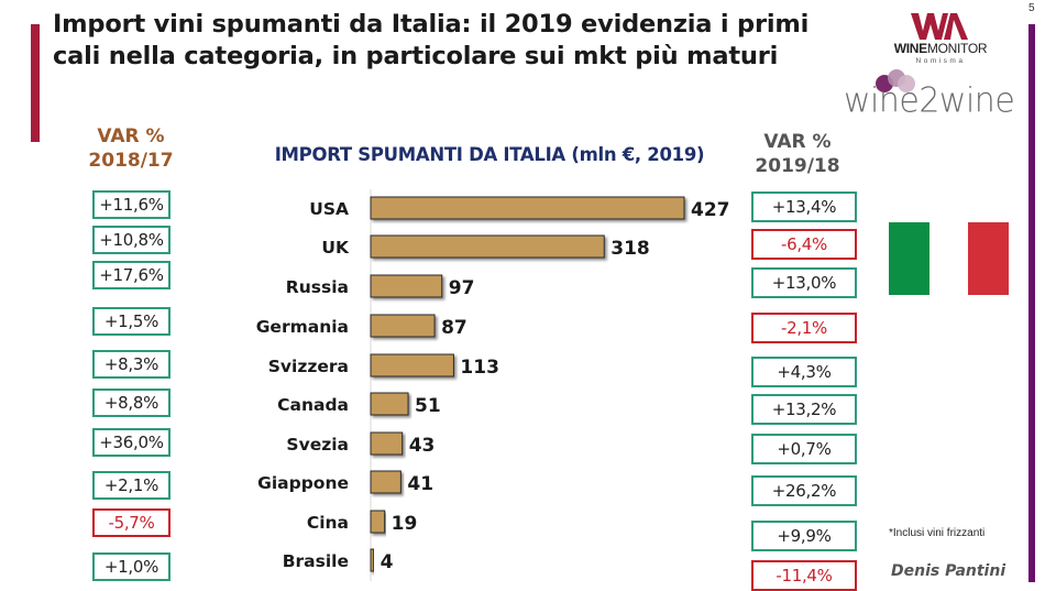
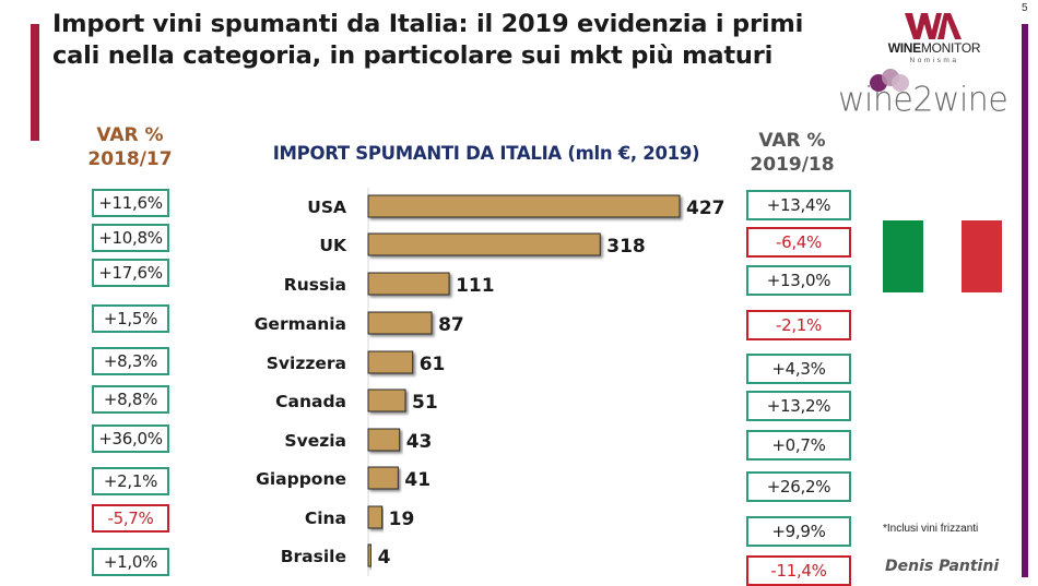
Russia: 97 -> 111
Svizzera: 113 -> 61
